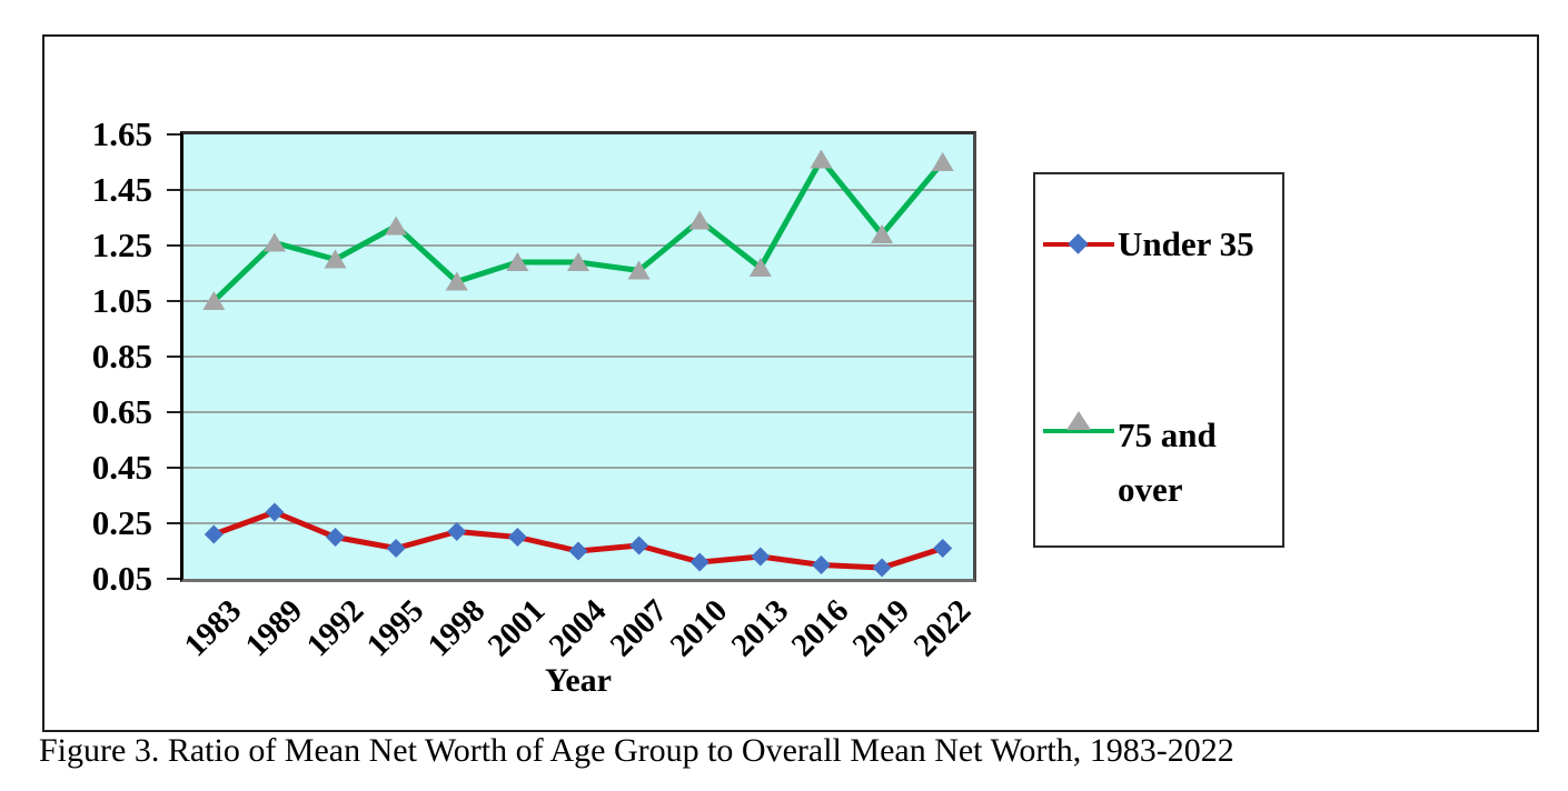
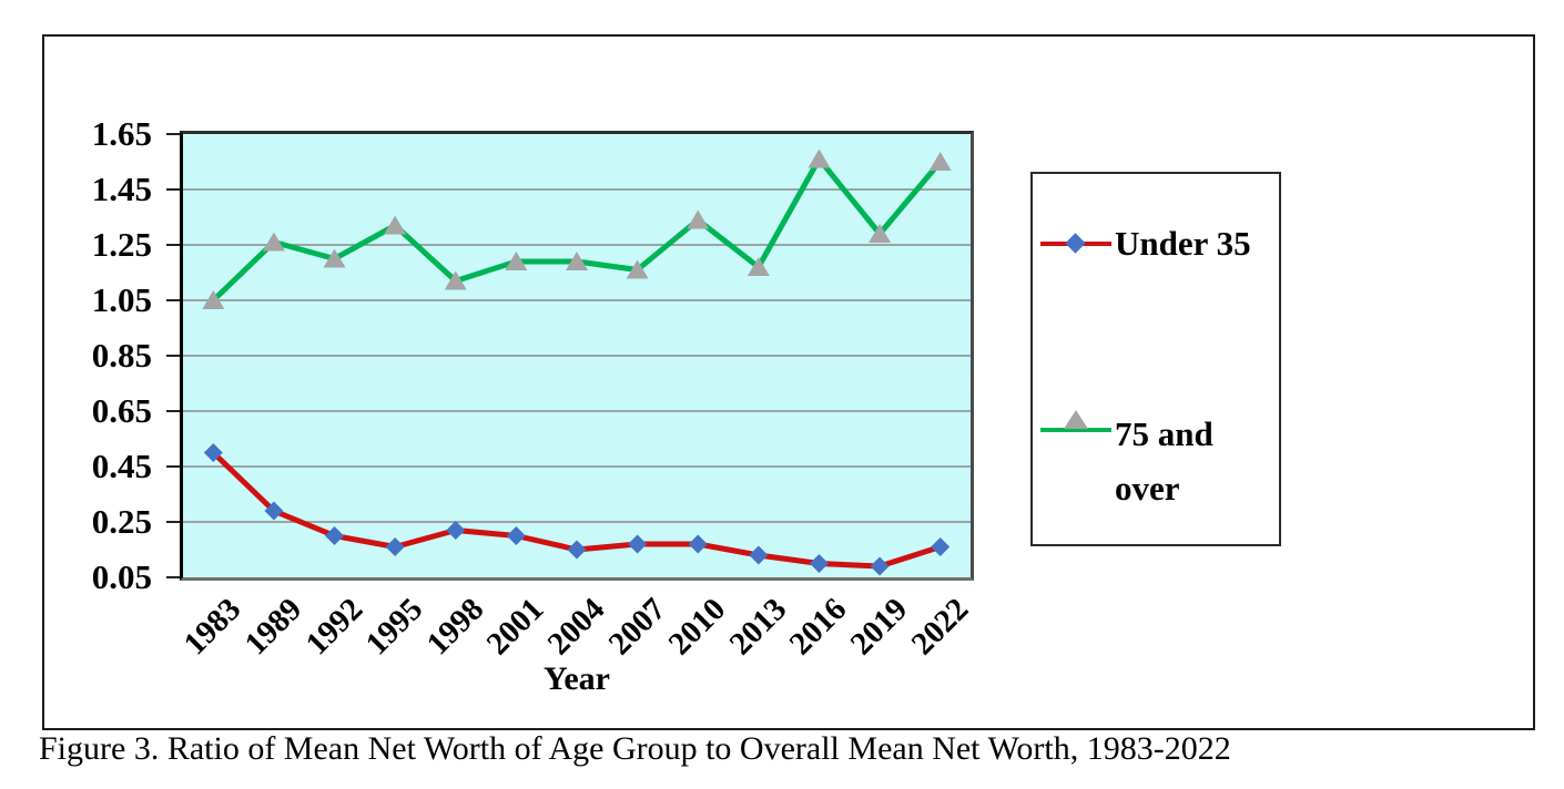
Under 35/1983: 0.21 -> 0.50
Under 35/2010: 0.11 -> 0.17
